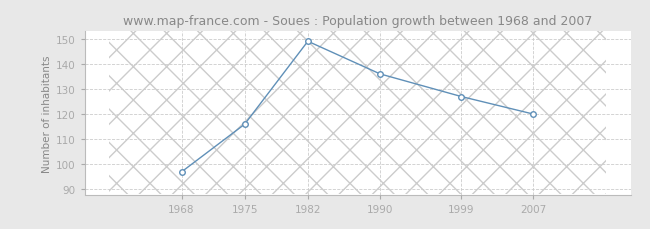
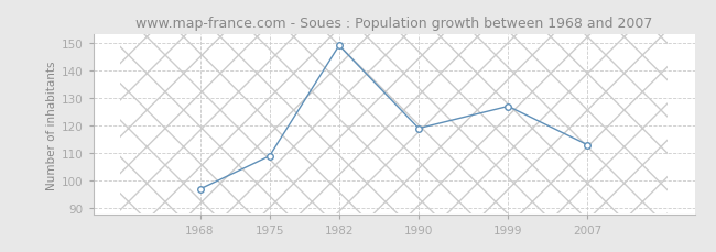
1975: 116 -> 109
1990: 136 -> 119
2007: 120 -> 113
